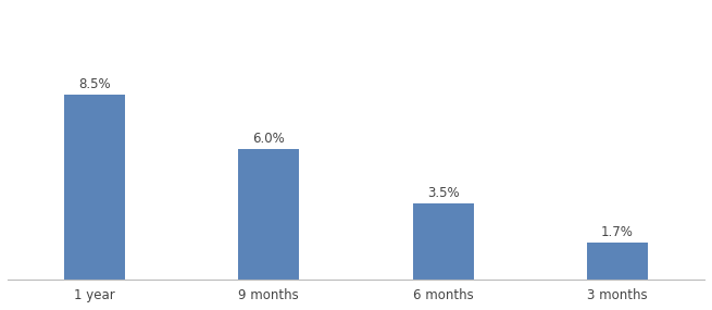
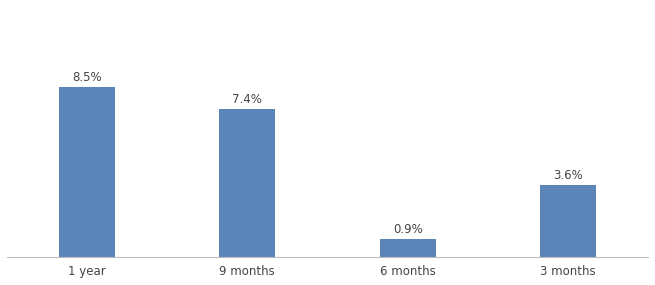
9 months: 6.0% -> 7.4%
6 months: 3.5% -> 0.9%
3 months: 1.7% -> 3.6%
